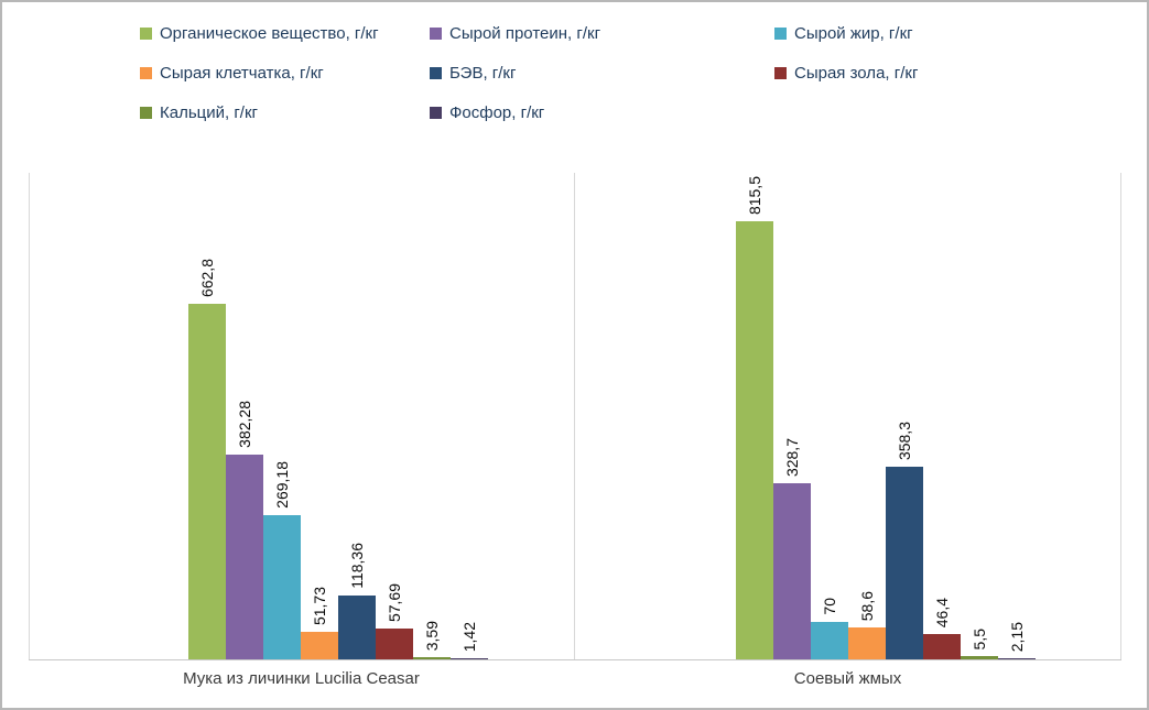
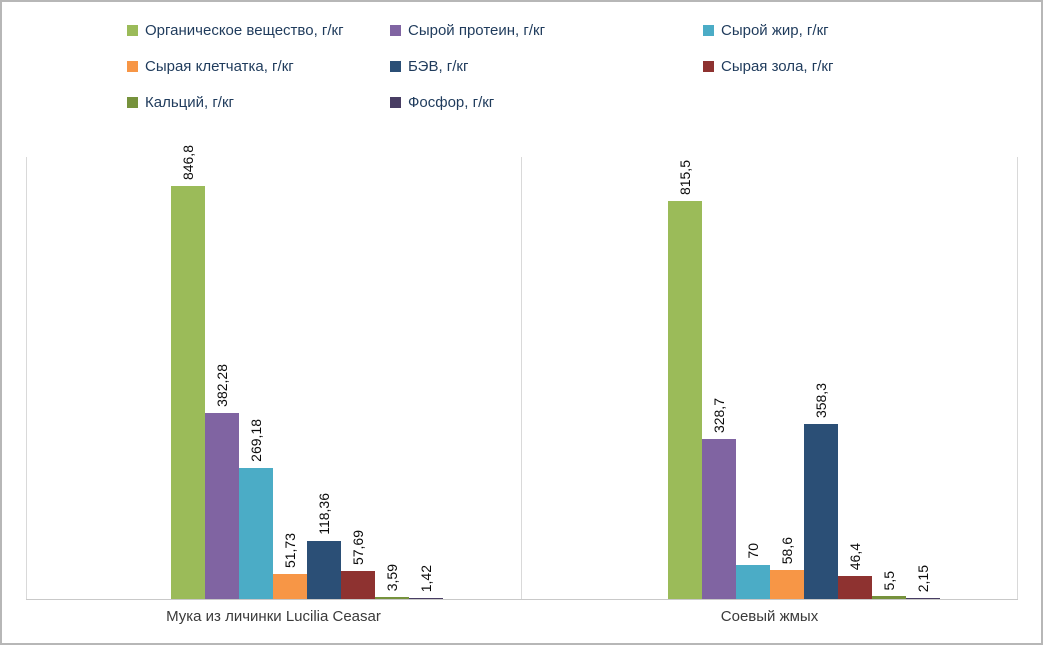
Органическое вещество, г/кг/Мука из личинки Lucilia Ceasar: 662,8 -> 846,8
